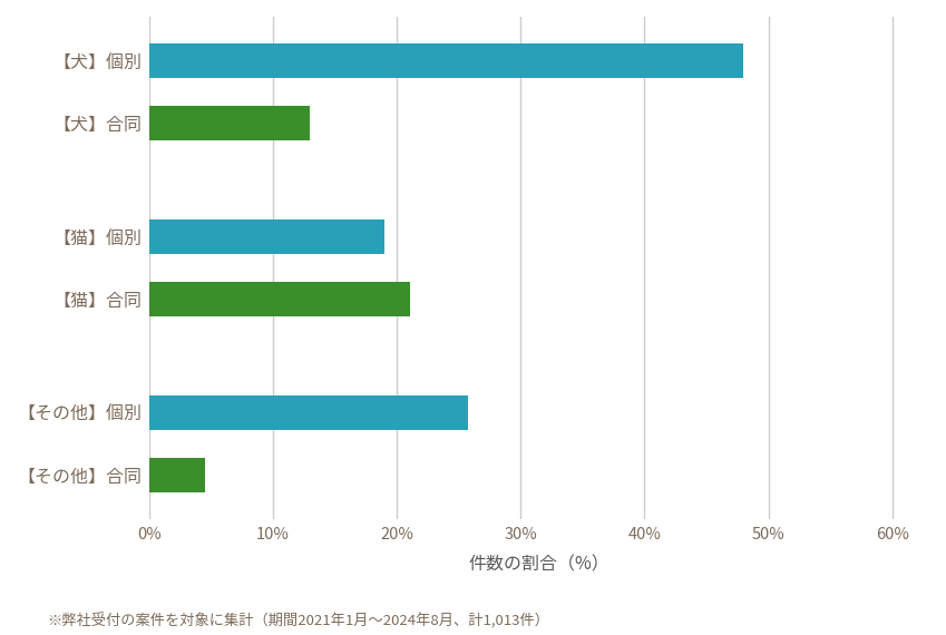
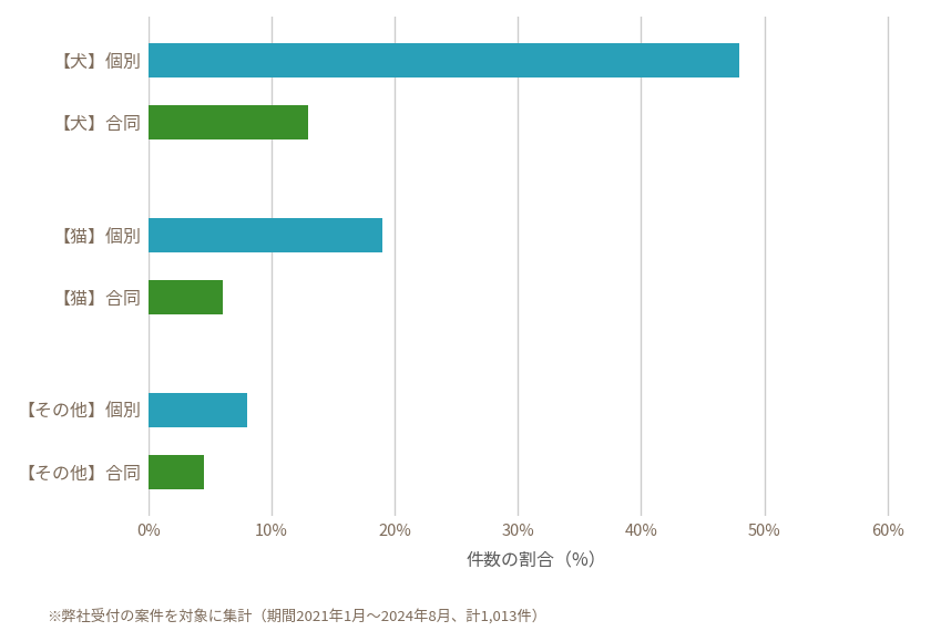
【猫】合同: 21.1% -> 6.0%
【その他】個別: 25.7% -> 8.0%
